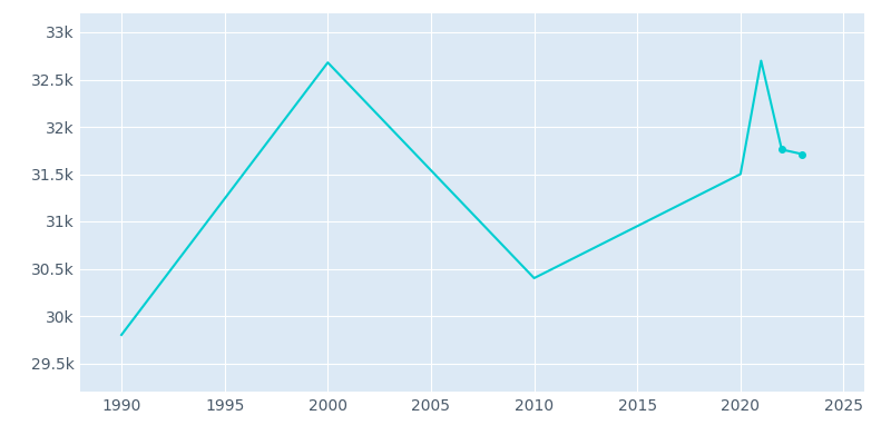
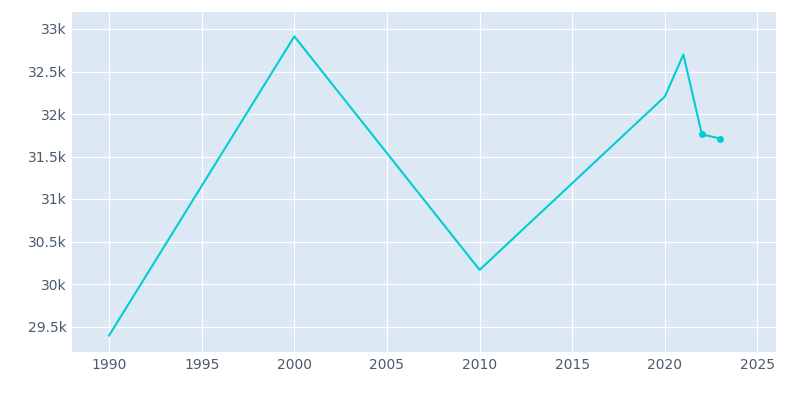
1990: 29.80k -> 29.39k
2000: 32.68k -> 32.91k
2010: 30.40k -> 30.17k
2020: 31.50k -> 32.20k
